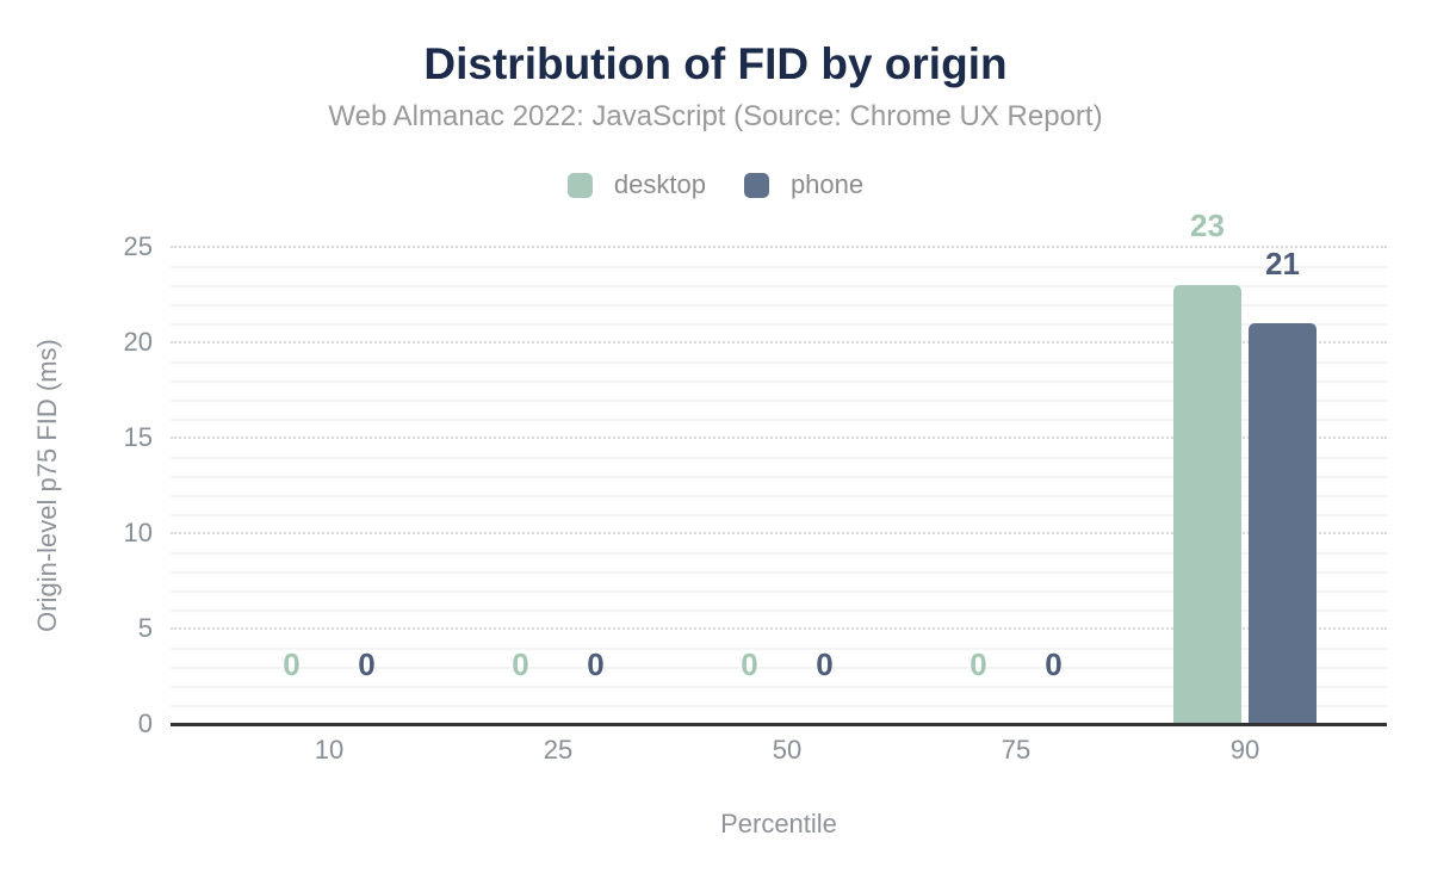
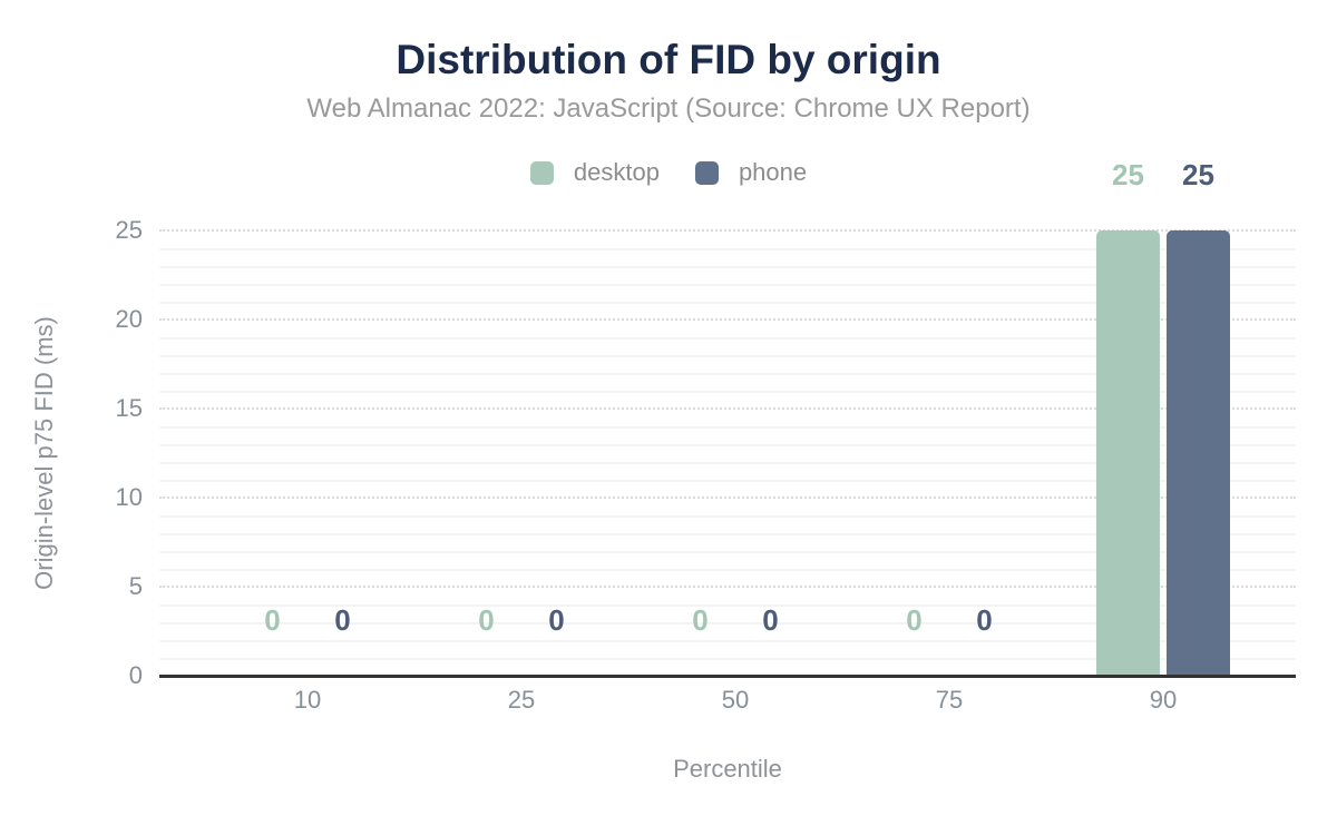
desktop/90: 23 -> 25
phone/90: 21 -> 25
